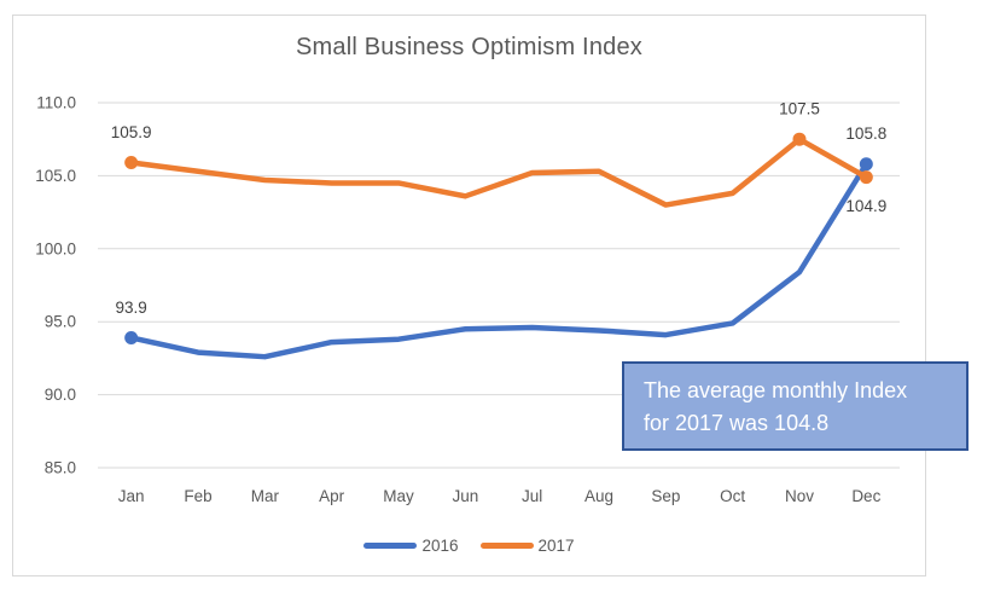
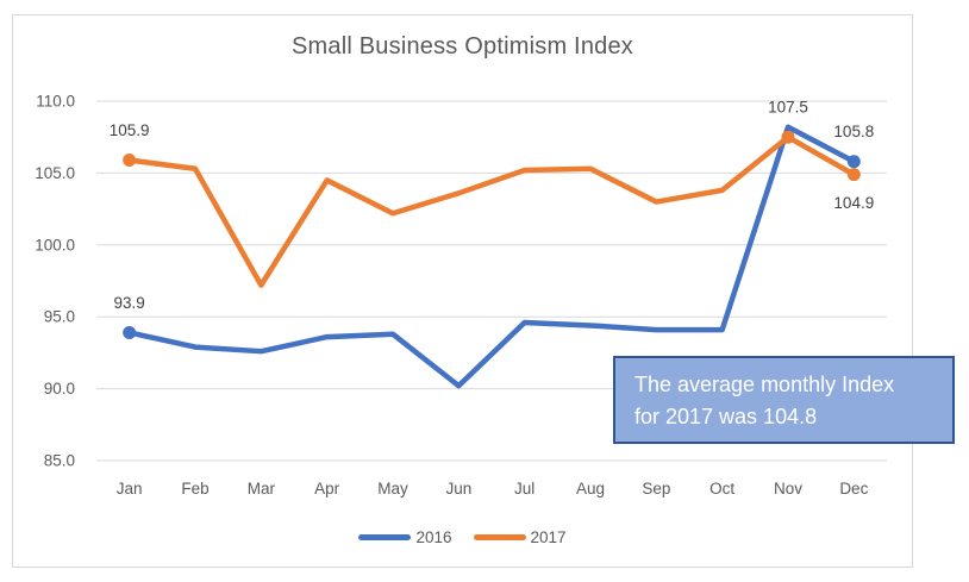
2017/Mar: 104.7 -> 97.2
2017/May: 104.5 -> 102.2
2016/Jun: 94.5 -> 90.2
2016/Oct: 94.9 -> 94.1
2016/Nov: 98.4 -> 108.2
